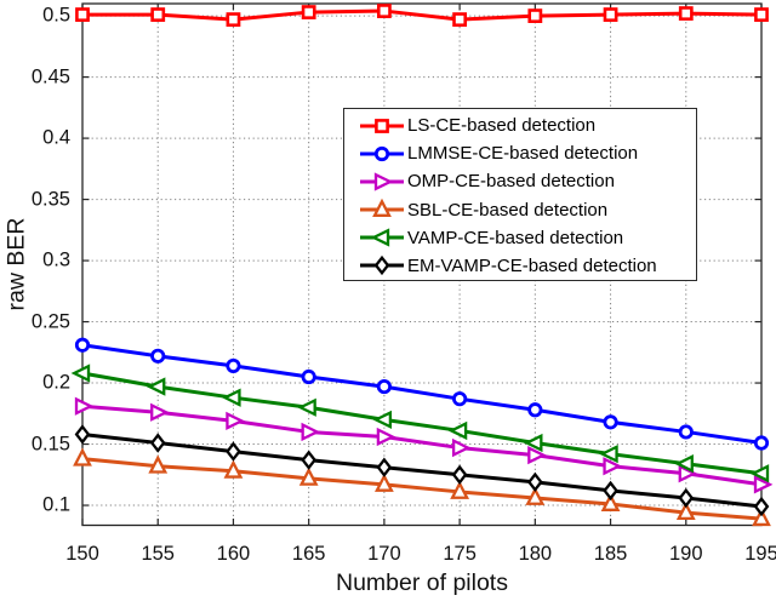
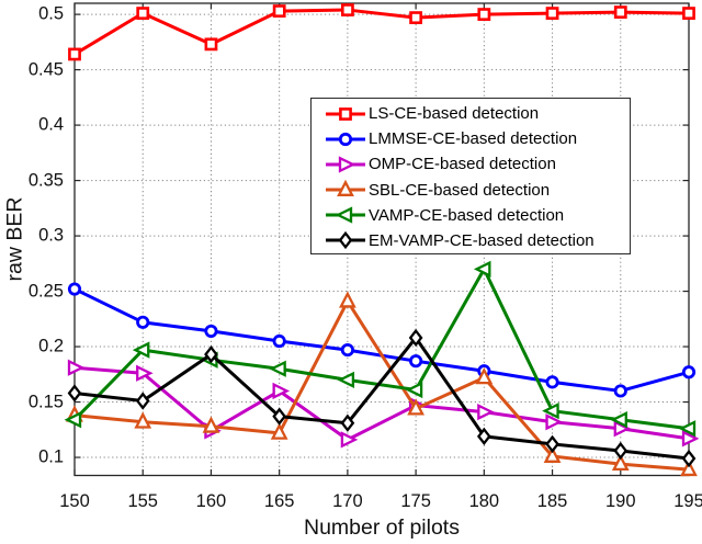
LS-CE-based detection/150: 0.501 -> 0.464
LMMSE-CE-based detection/150: 0.231 -> 0.252
VAMP-CE-based detection/150: 0.208 -> 0.134
LS-CE-based detection/160: 0.497 -> 0.473
OMP-CE-based detection/160: 0.169 -> 0.124
EM-VAMP-CE-based detection/160: 0.144 -> 0.193
OMP-CE-based detection/170: 0.156 -> 0.116
SBL-CE-based detection/170: 0.117 -> 0.241
SBL-CE-based detection/175: 0.111 -> 0.144
EM-VAMP-CE-based detection/175: 0.125 -> 0.208
SBL-CE-based detection/180: 0.106 -> 0.172
VAMP-CE-based detection/180: 0.151 -> 0.270
LMMSE-CE-based detection/195: 0.151 -> 0.177
